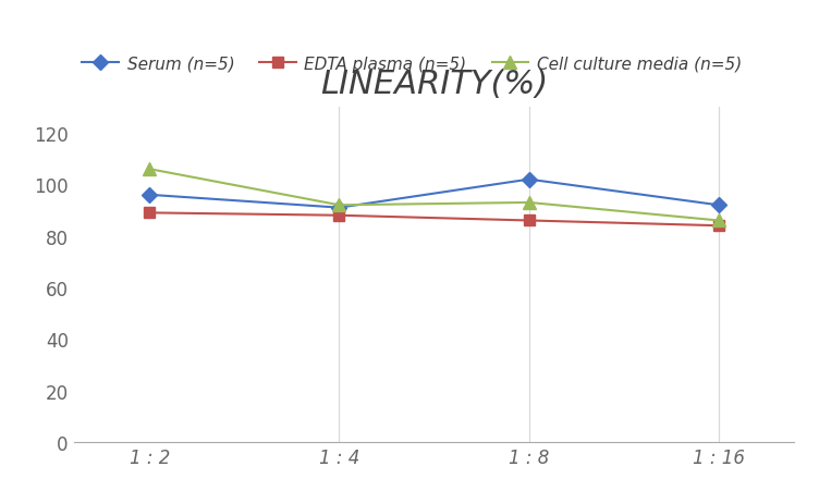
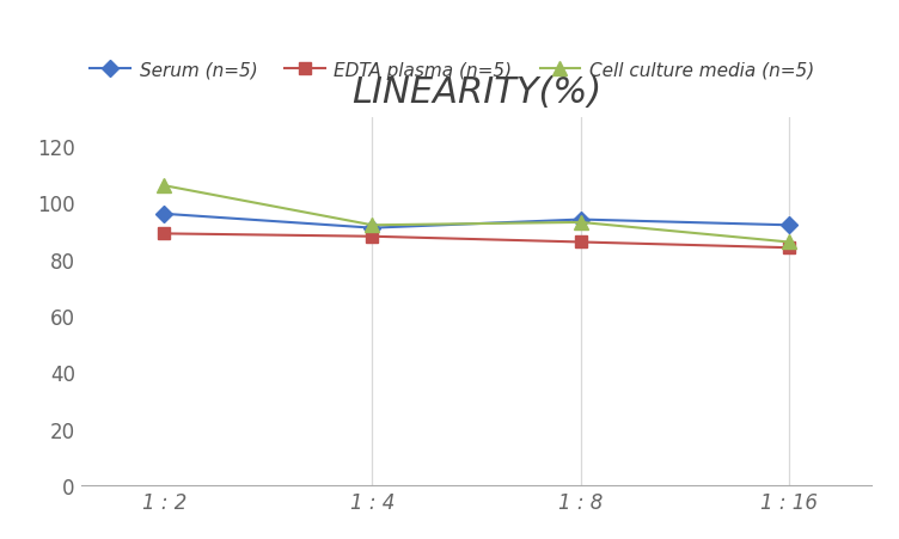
Serum (n=5)/1 : 8: 102 -> 94
